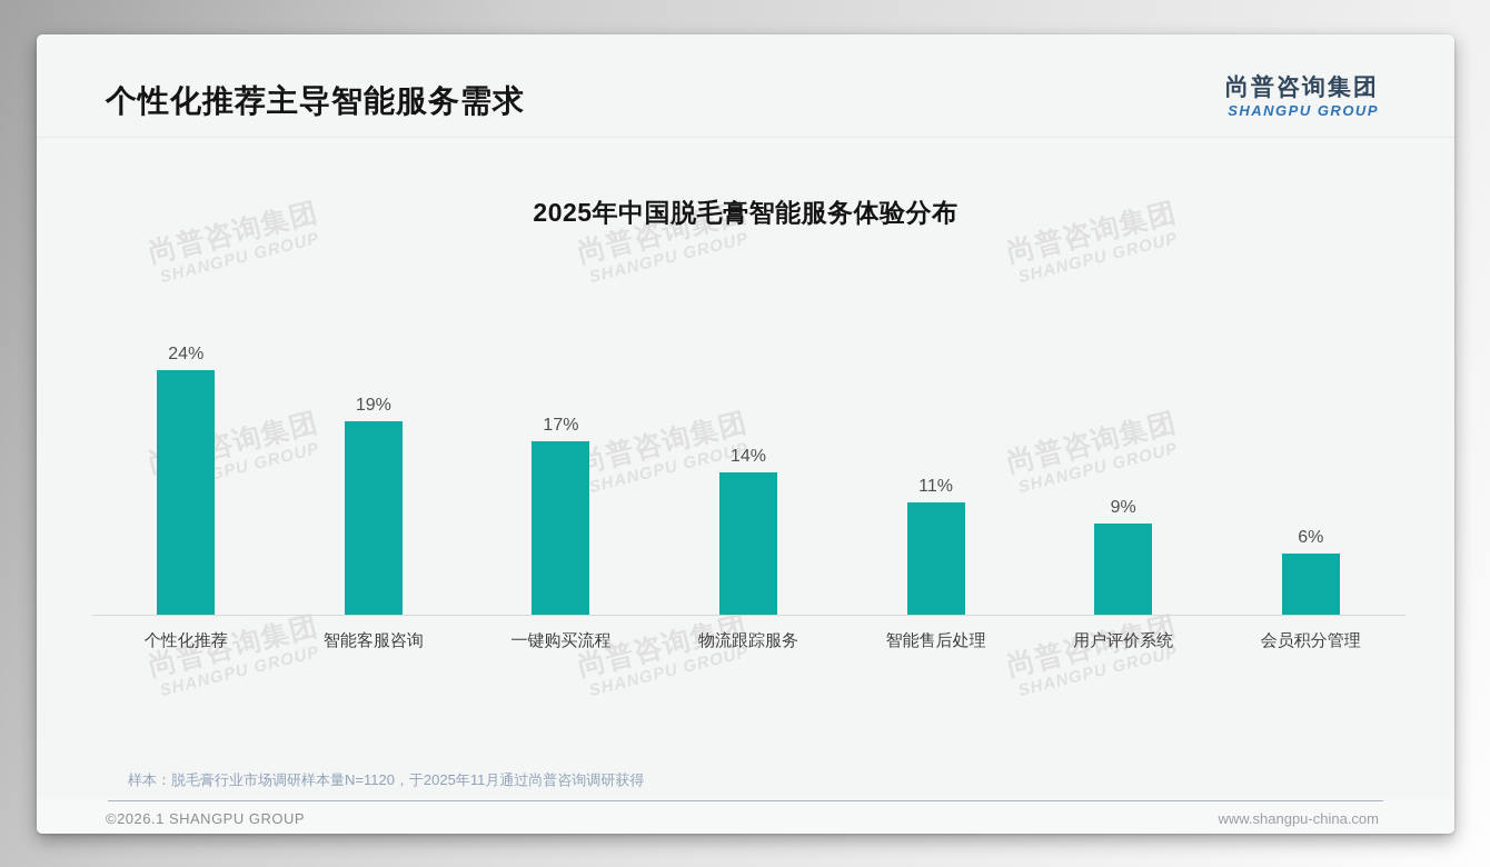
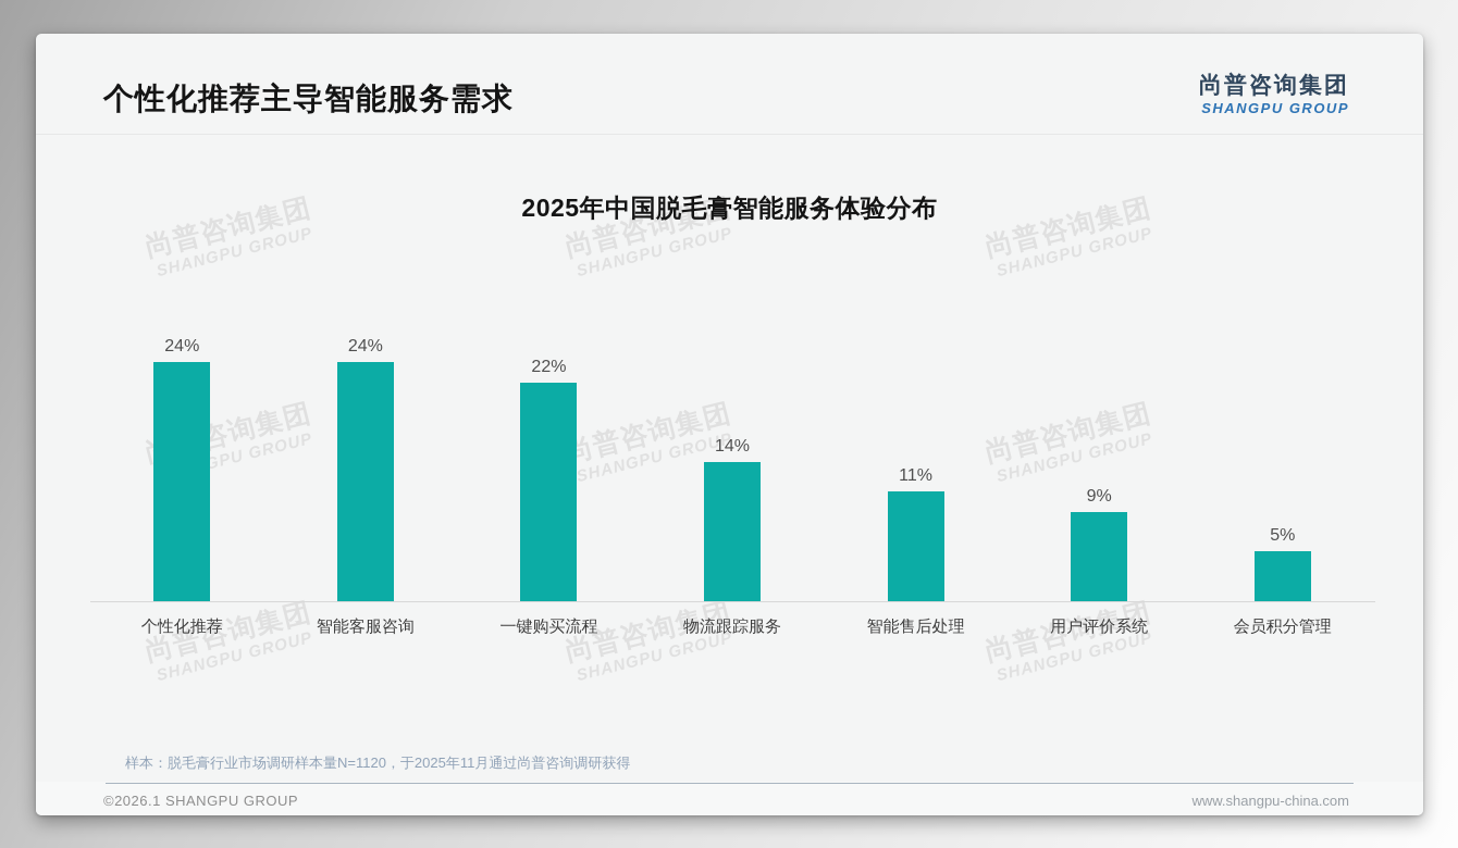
智能客服咨询: 19% -> 24%
一键购买流程: 17% -> 22%
会员积分管理: 6% -> 5%
